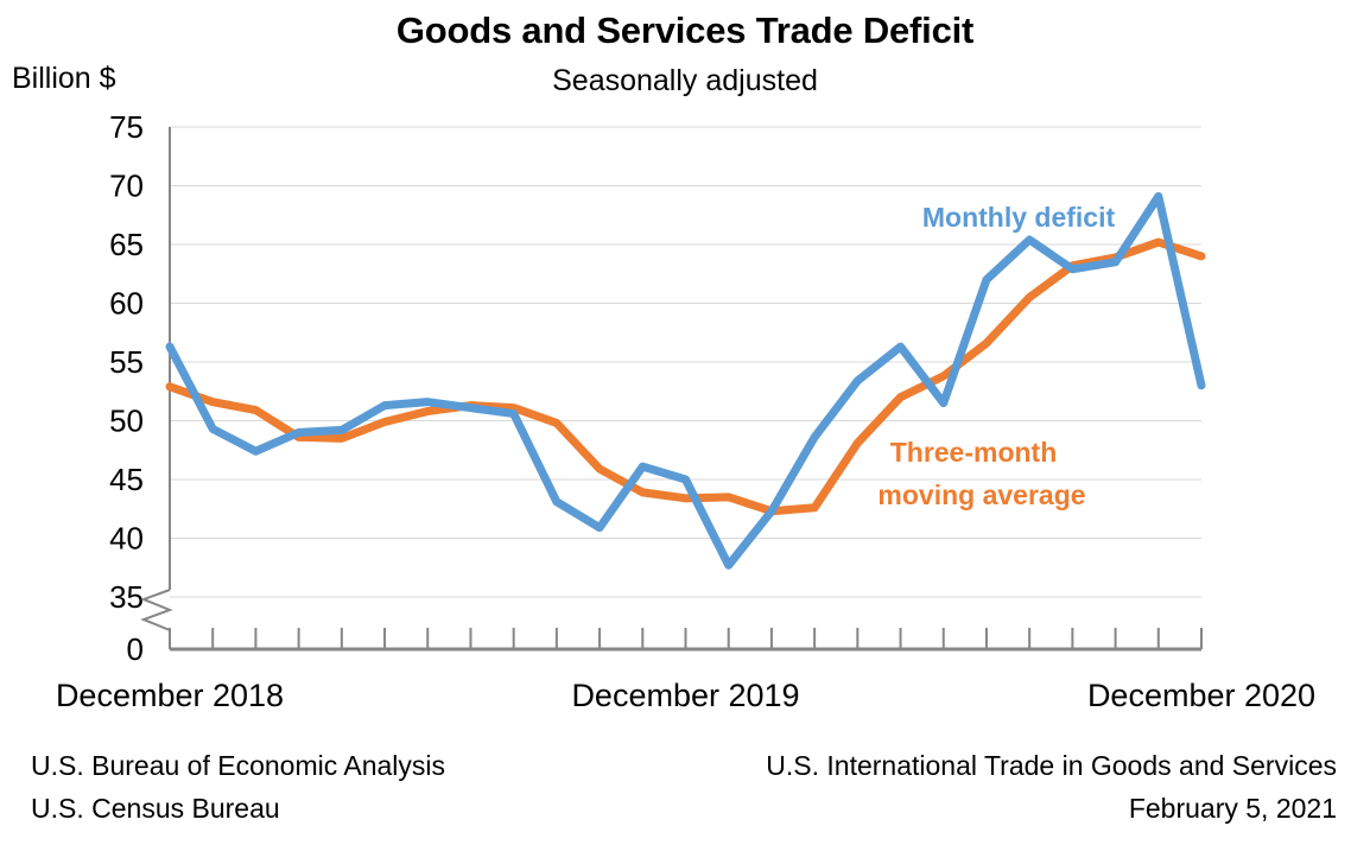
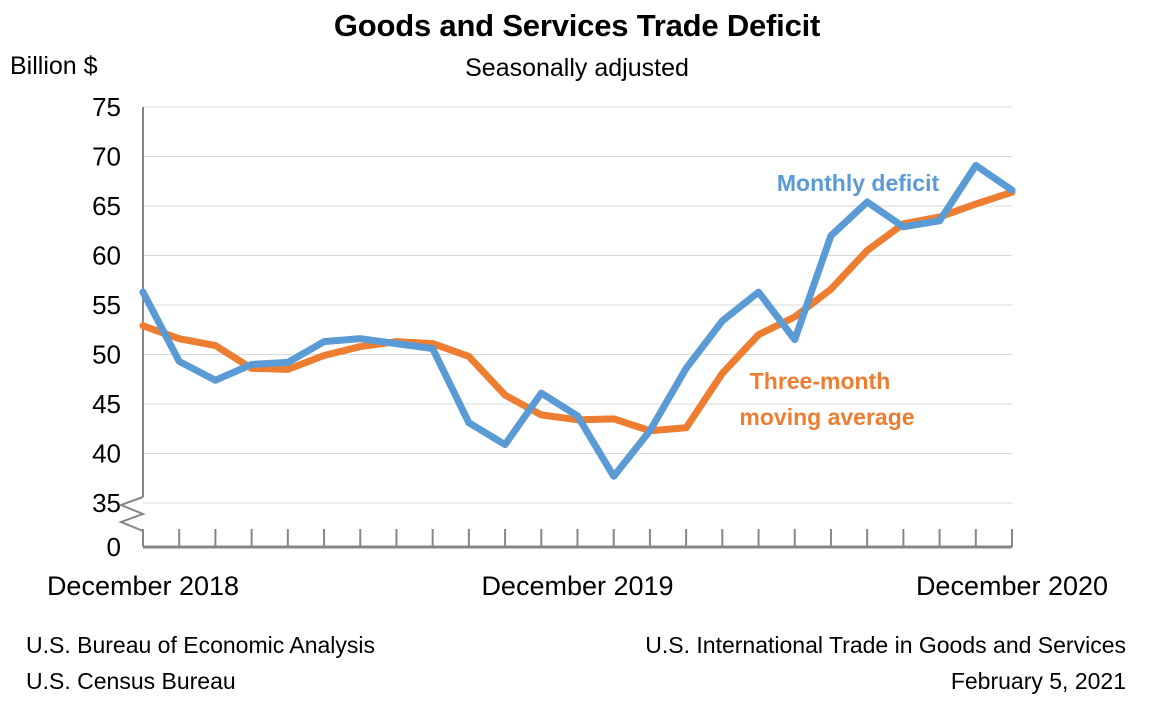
Monthly deficit/December 2019: 45 -> 44
Monthly deficit/December 2020: 53 -> 67
Three-month moving average/December 2020: 64 -> 66
